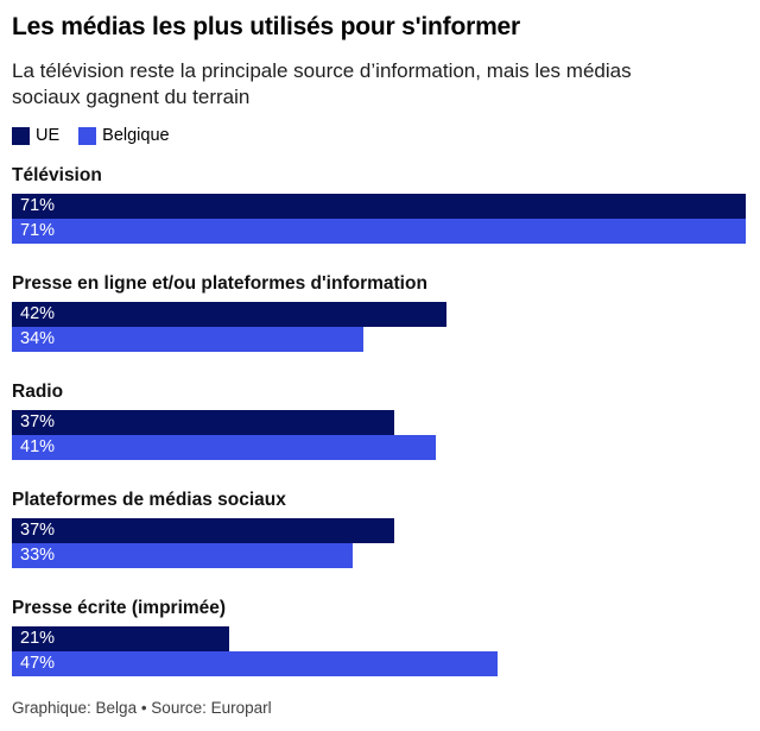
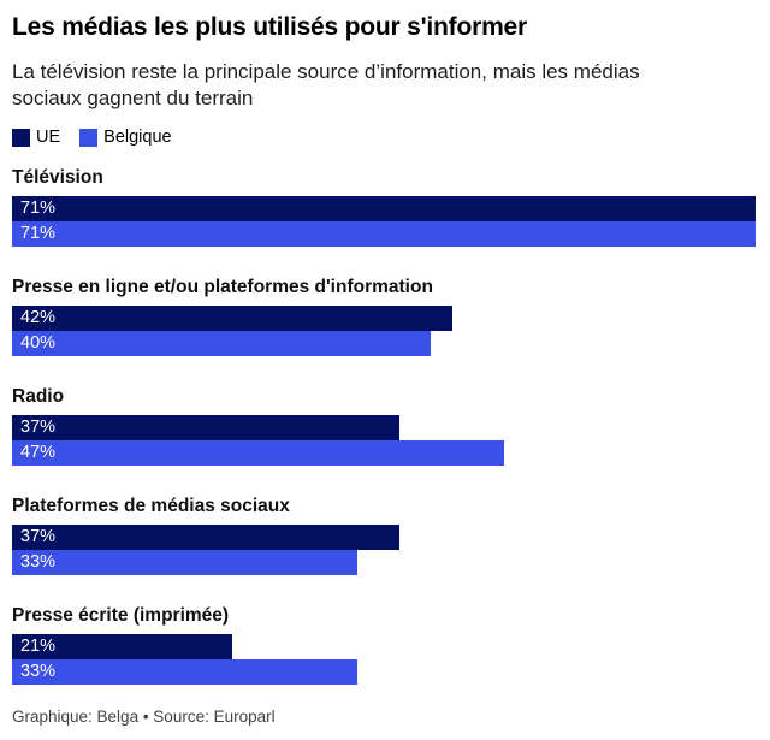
Belgique/Presse en ligne et/ou plateformes d'information: 34% -> 40%
Belgique/Radio: 41% -> 47%
Belgique/Presse écrite (imprimée): 47% -> 33%
